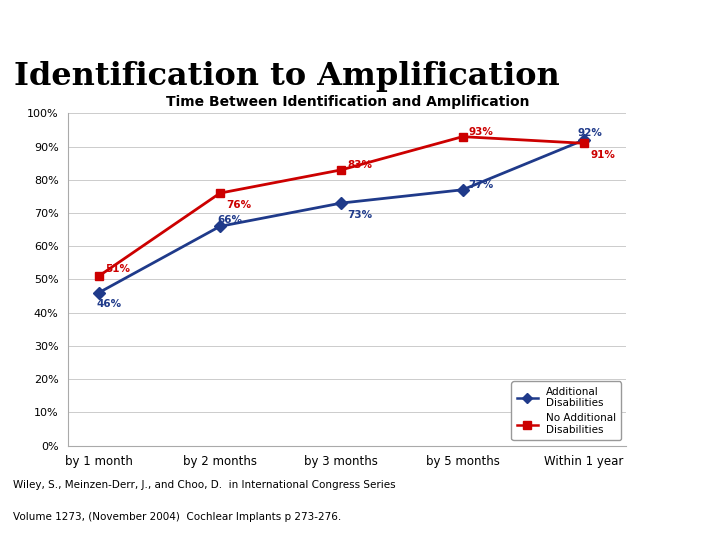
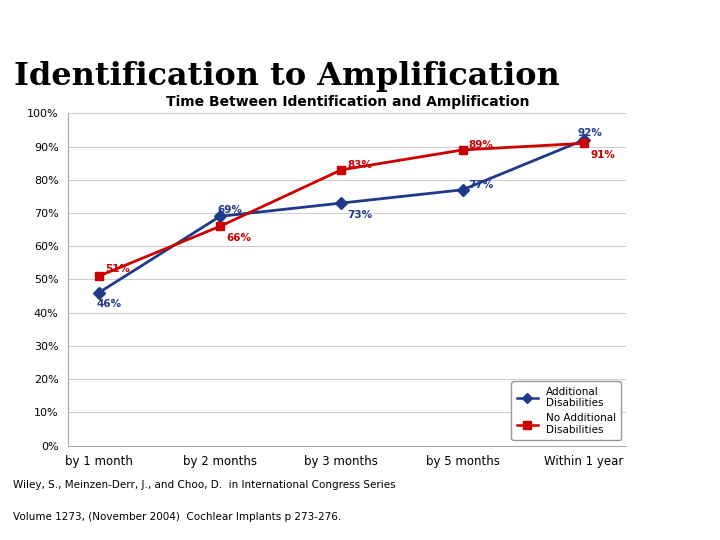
Additional Disabilities/by 2 months: 66% -> 69%
No Additional Disabilities/by 2 months: 76% -> 66%
No Additional Disabilities/by 5 months: 93% -> 89%
